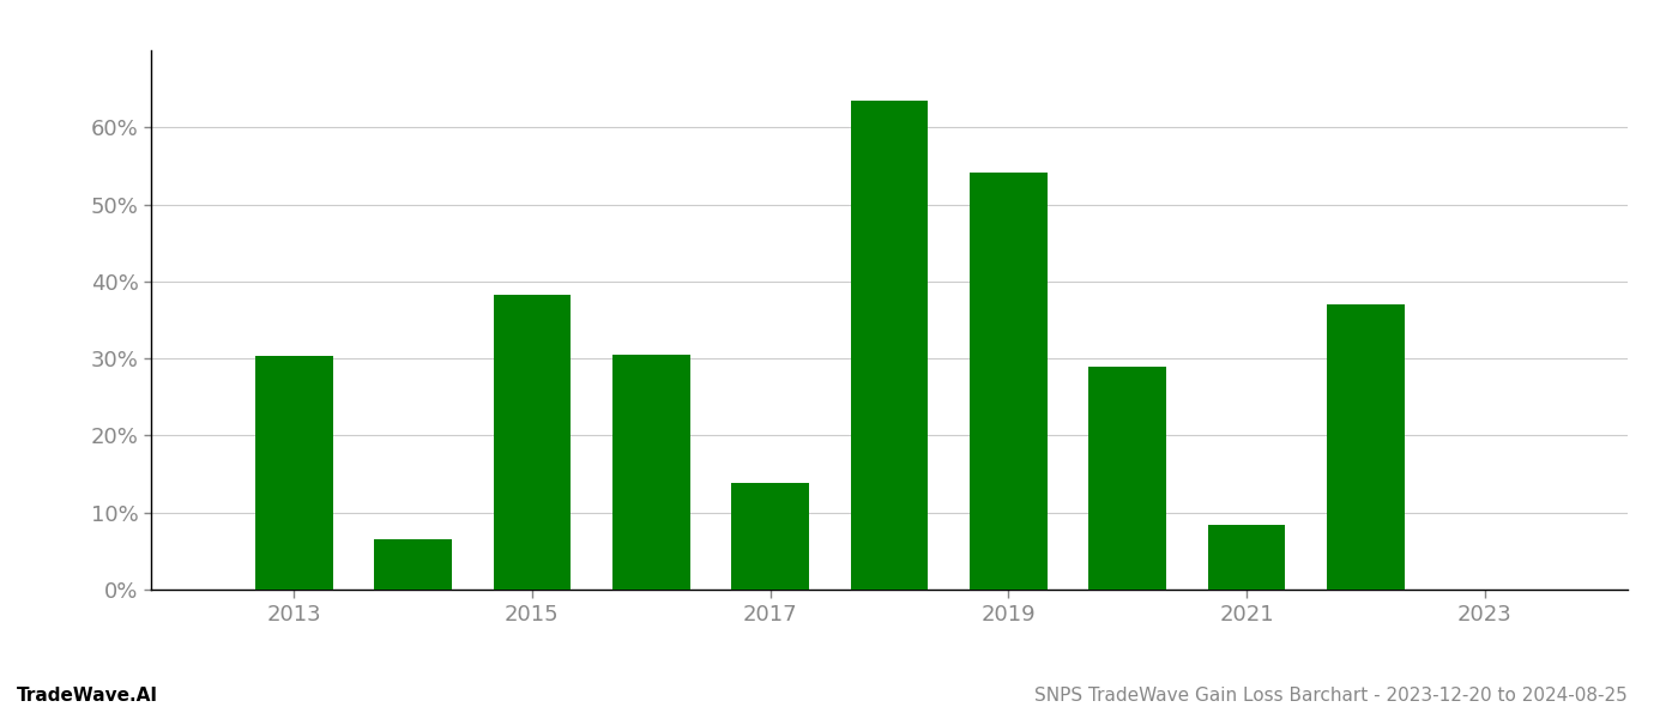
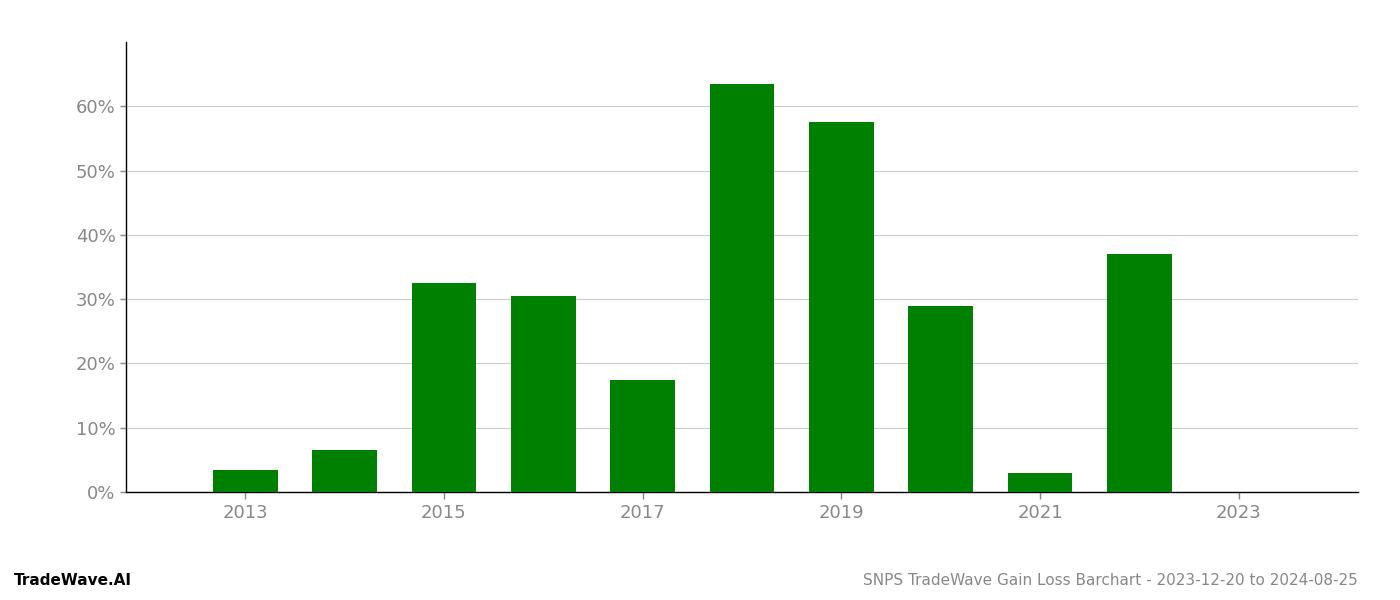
2013: 30.4% -> 3.5%
2015: 38.2% -> 32.5%
2017: 13.8% -> 17.5%
2019: 54.2% -> 57.5%
2021: 8.4% -> 3.0%
